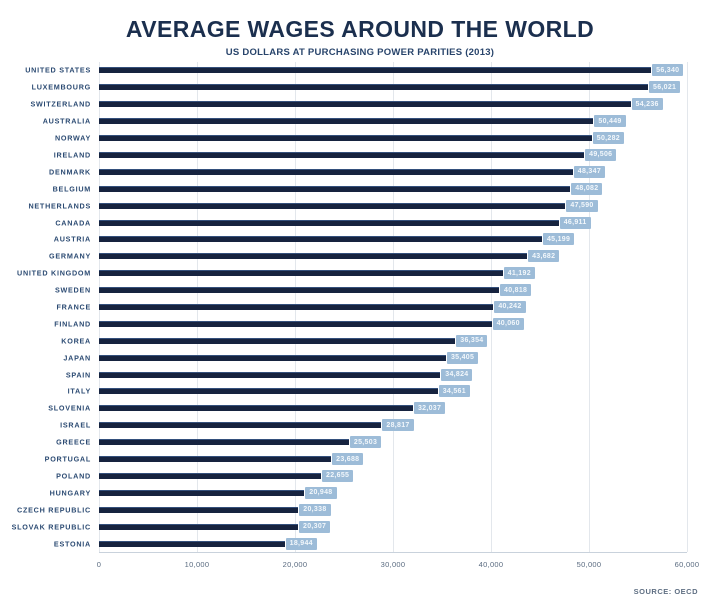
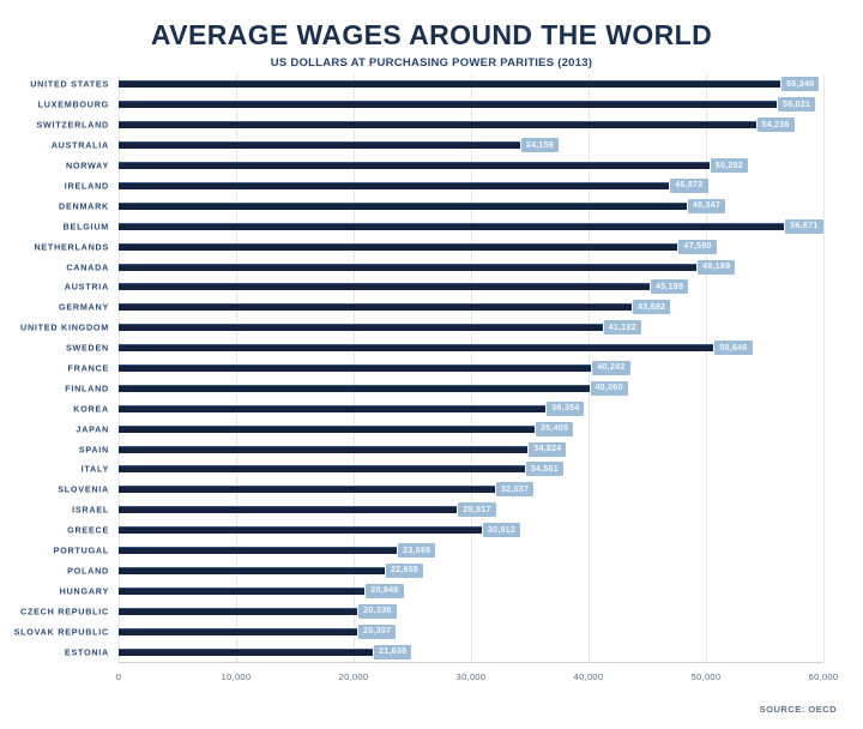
AUSTRALIA: 50,449 -> 34,159
IRELAND: 49,506 -> 46,872
BELGIUM: 48,082 -> 56,671
CANADA: 46,911 -> 49,189
SWEDEN: 40,818 -> 50,646
GREECE: 25,503 -> 30,912
ESTONIA: 18,944 -> 21,638
